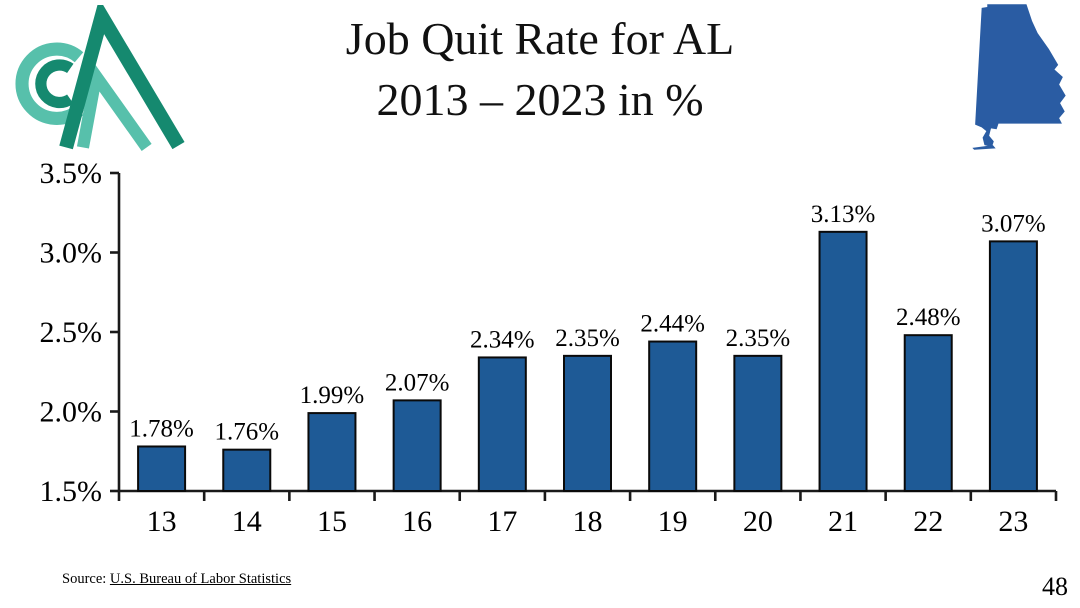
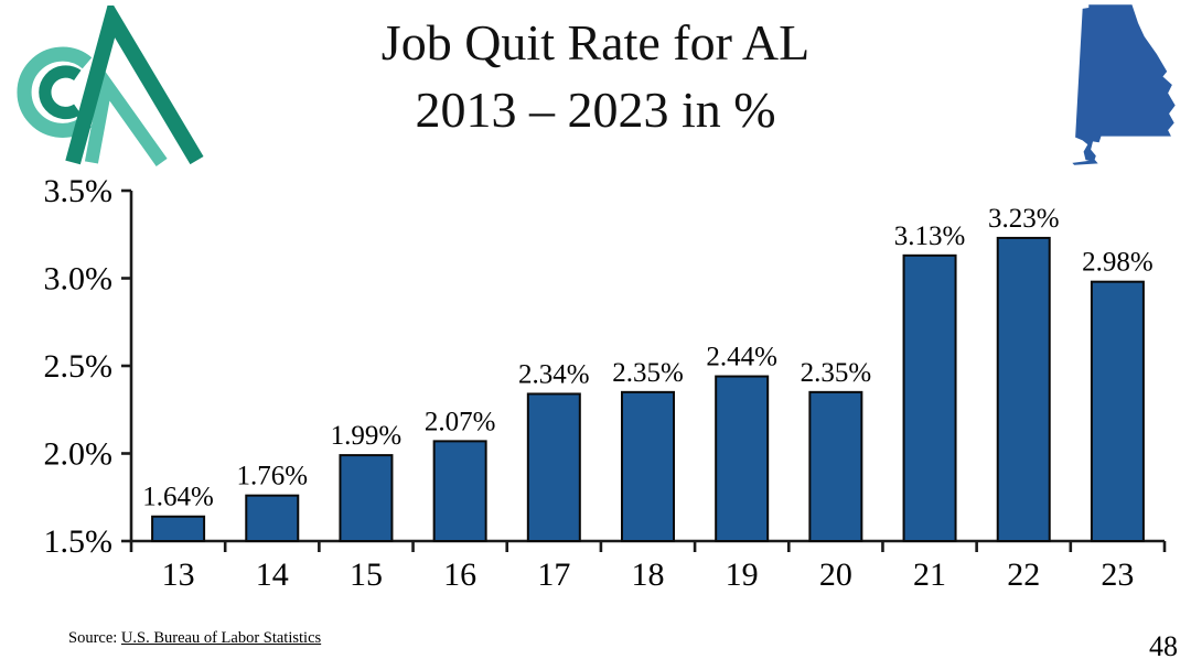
13: 1.78% -> 1.64%
22: 2.48% -> 3.23%
23: 3.07% -> 2.98%
